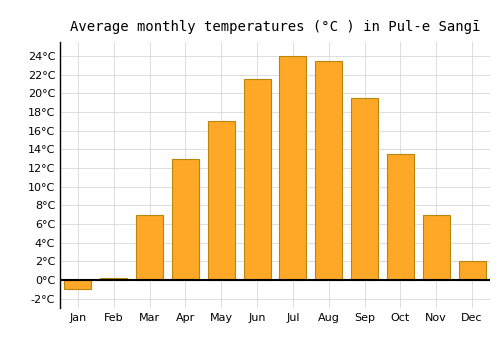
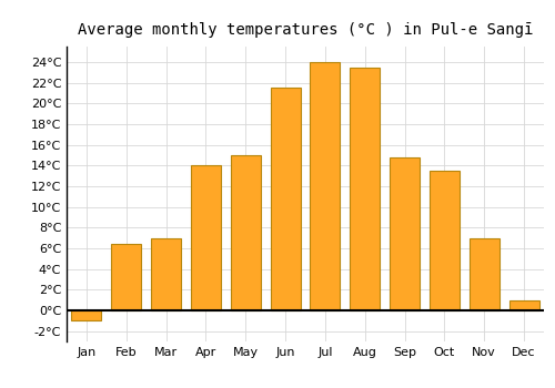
Feb: 0.2°C -> 6.4°C
Apr: 13.0°C -> 14.0°C
May: 17.0°C -> 15.0°C
Sep: 19.5°C -> 14.8°C
Dec: 2.0°C -> 1.0°C
